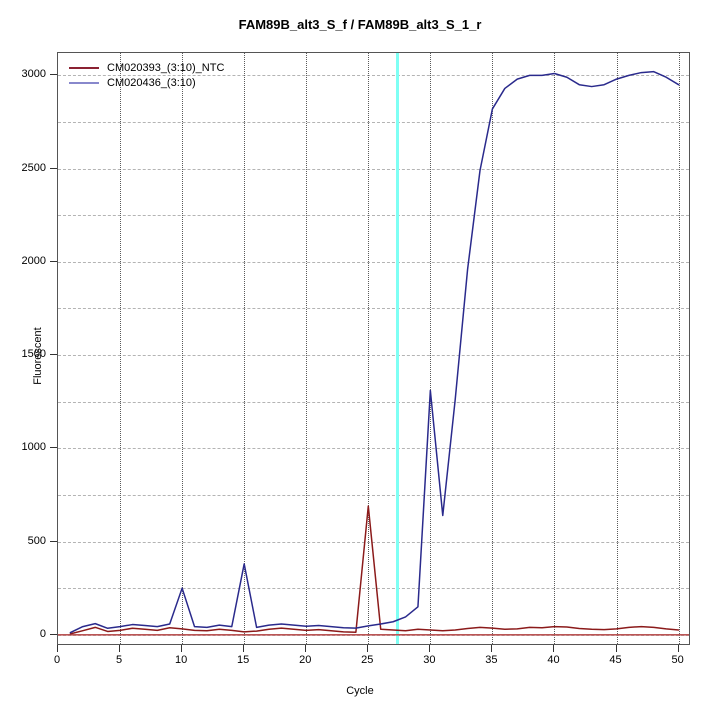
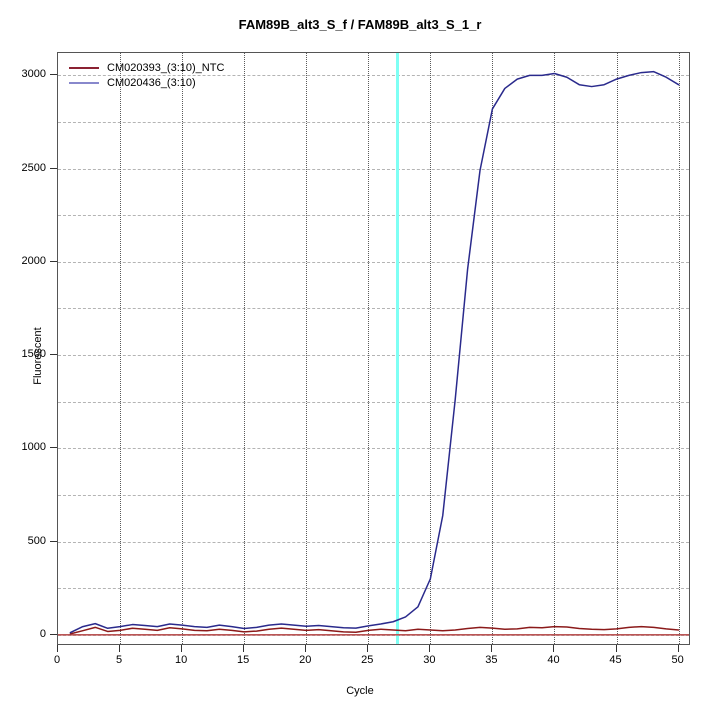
CM020436_(3:10)/10: 250 -> 50
CM020436_(3:10)/15: 380 -> 30
CM020393_(3:10)_NTC/25: 690 -> 20
CM020436_(3:10)/30: 1310 -> 300
